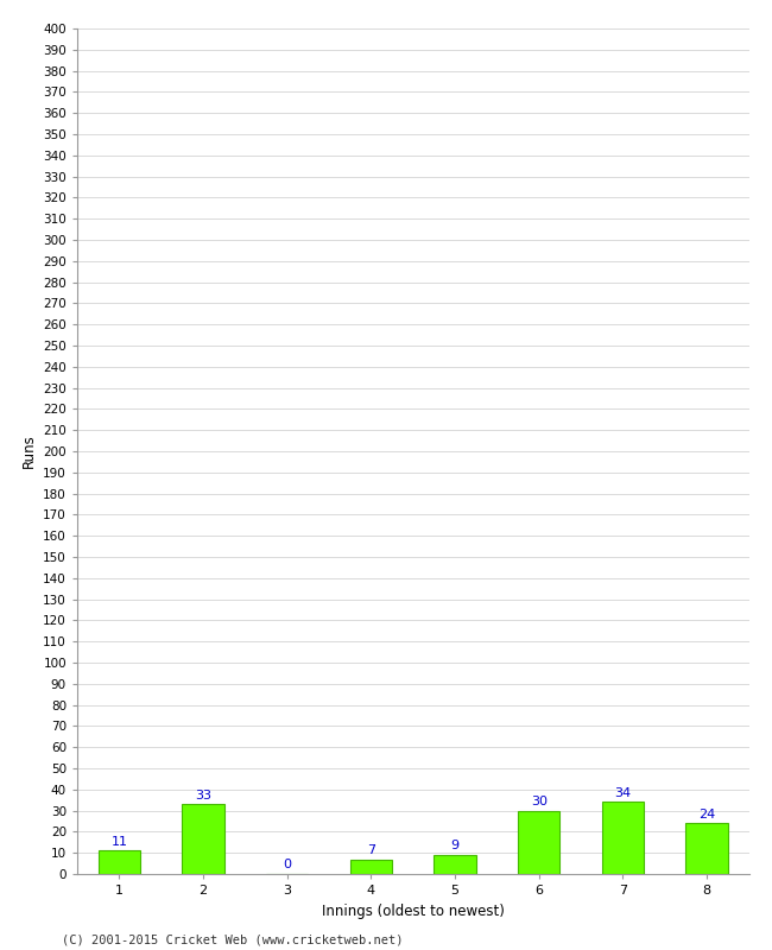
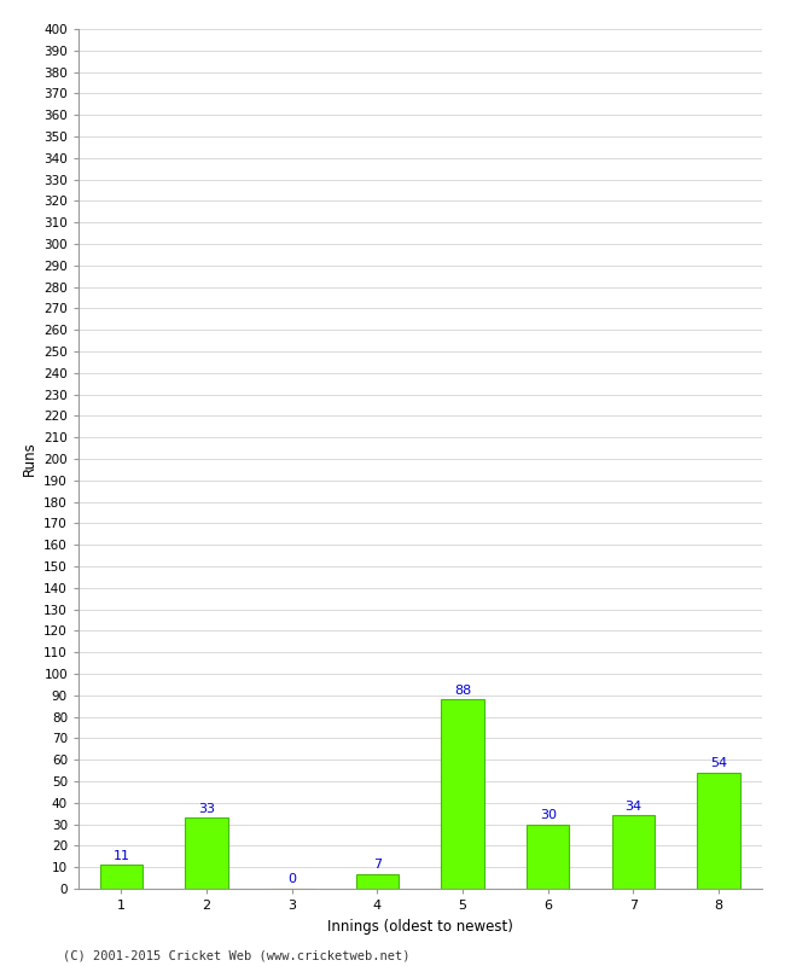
5: 9 -> 88
8: 24 -> 54
